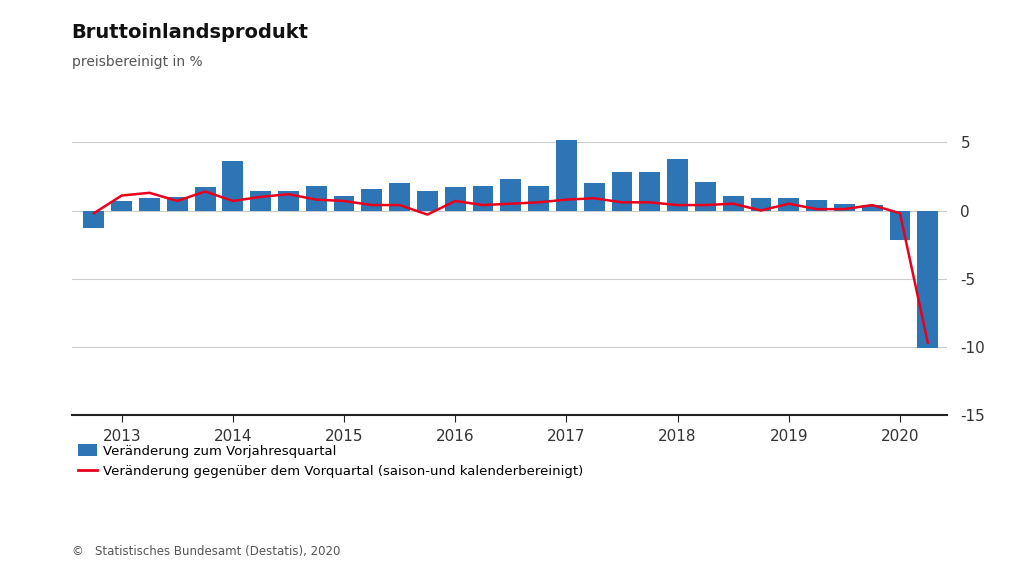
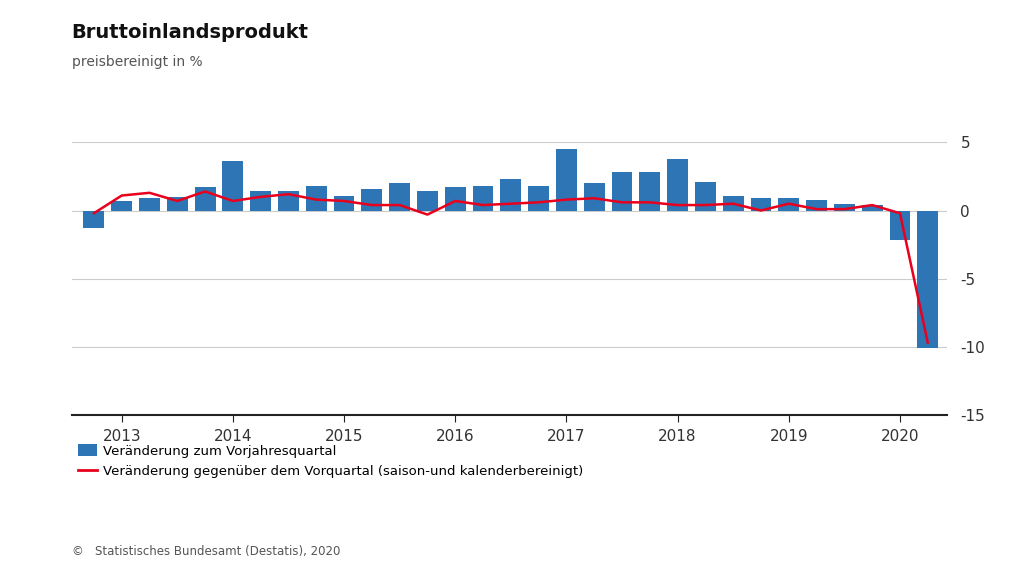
Veränderung zum Vorjahresquartal/2017: 5.2 -> 4.5
